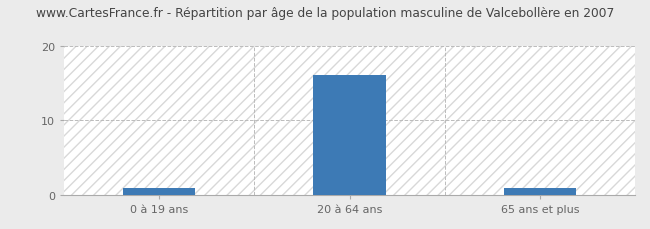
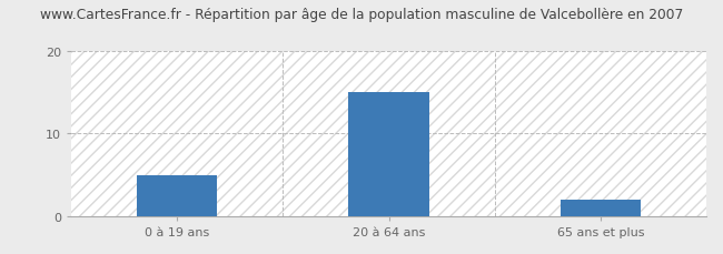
0 à 19 ans: 1 -> 5
20 à 64 ans: 16 -> 15
65 ans et plus: 1 -> 2
